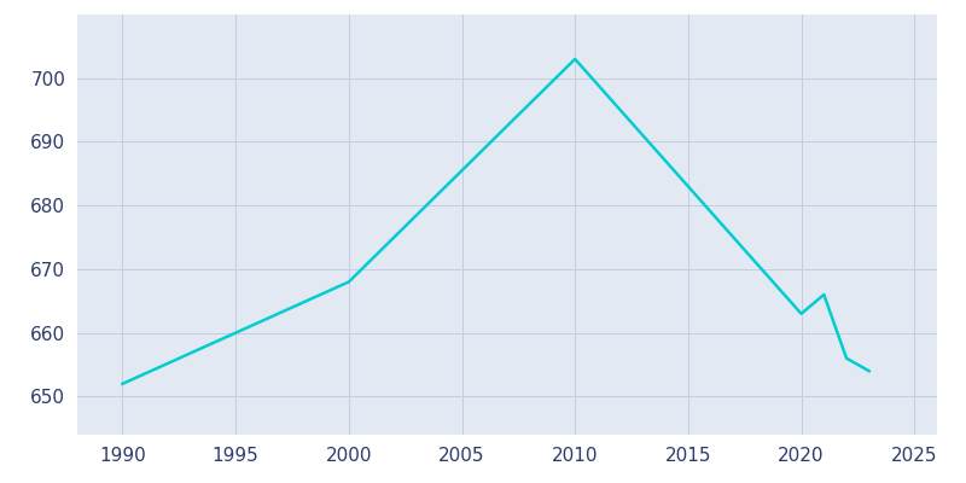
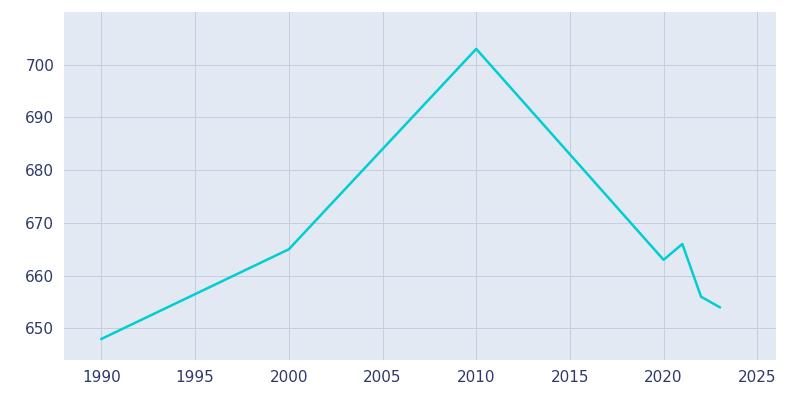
1990: 652 -> 648
2000: 668 -> 665
